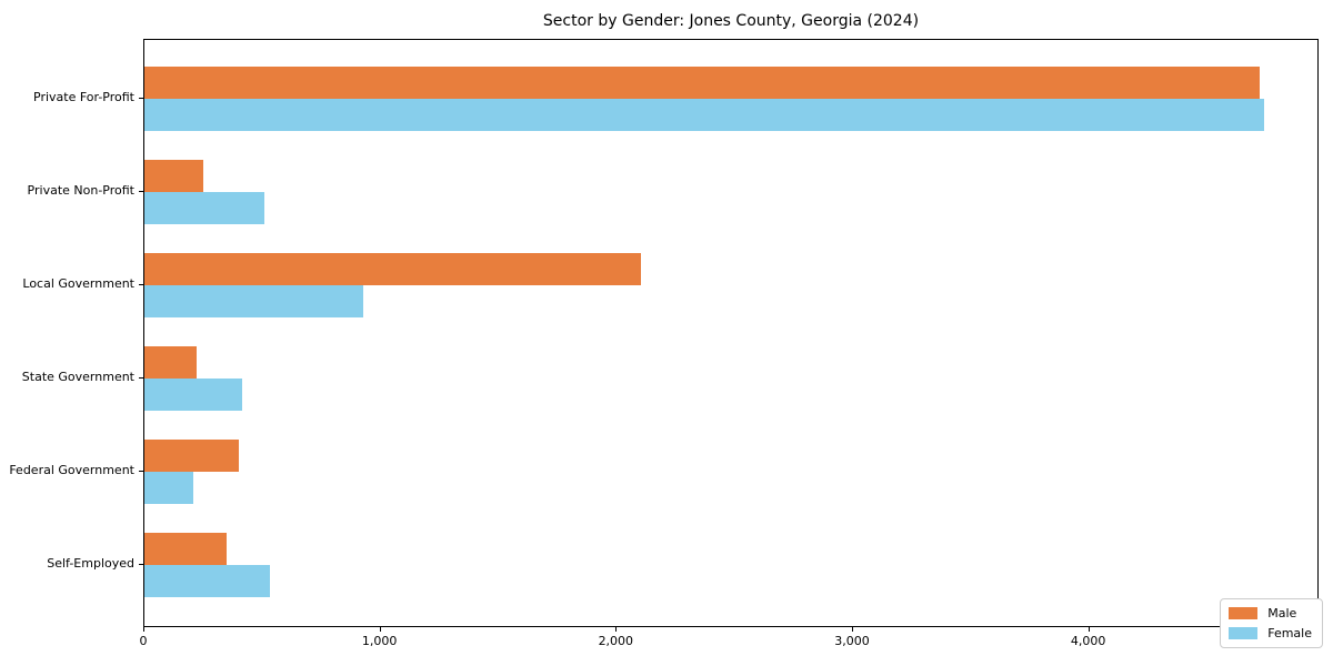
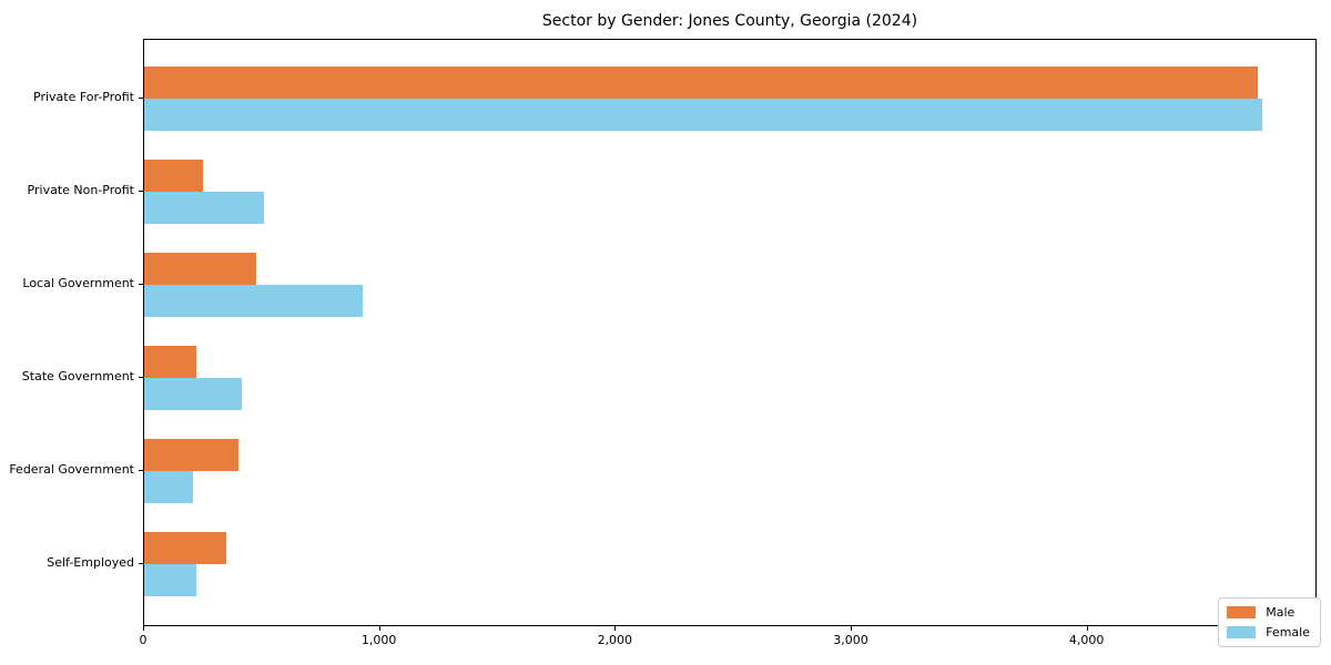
Male/Local Government: 2100 -> 480
Female/Self-Employed: 530 -> 220
